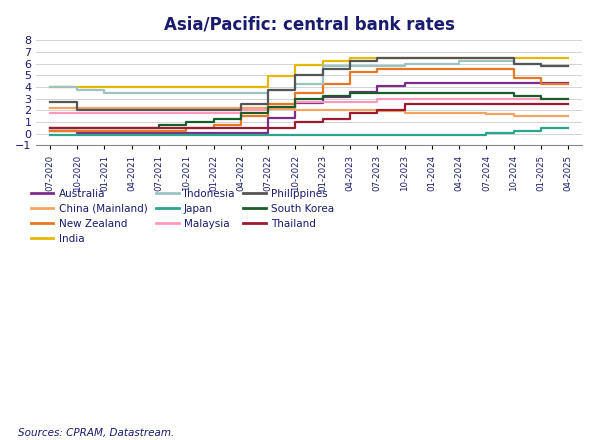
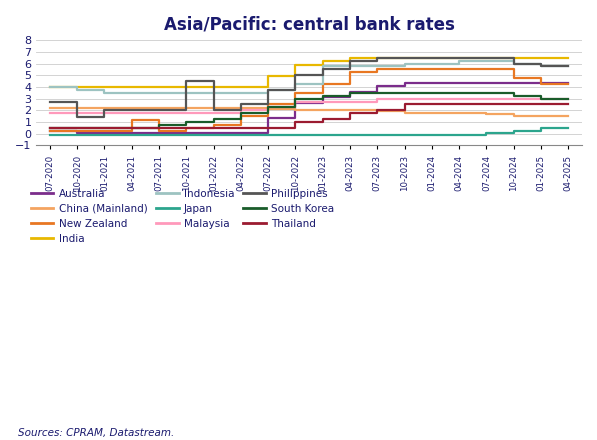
Philippines/10-2020: 2.0 -> 1.4
New Zealand/04-2021: 0.2 -> 1.2
Philippines/10-2021: 2.0 -> 4.5
